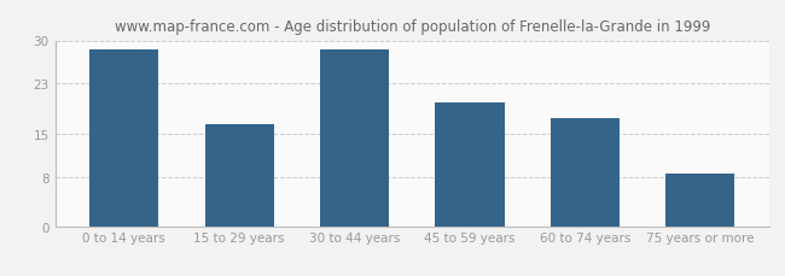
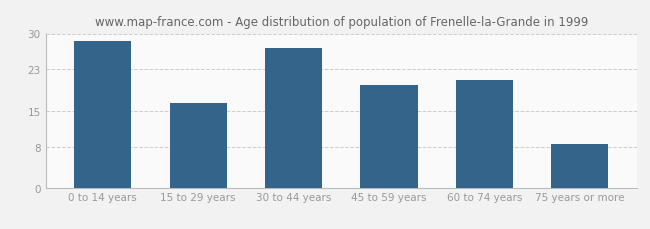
30 to 44 years: 28.5 -> 27.2
60 to 74 years: 17.5 -> 21.0
